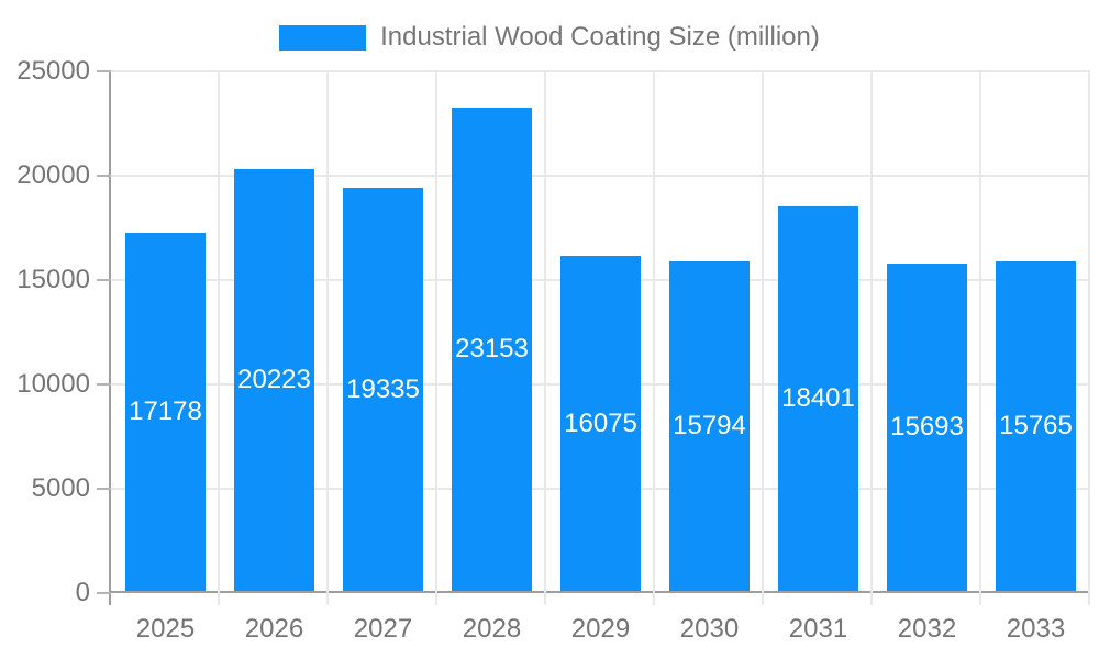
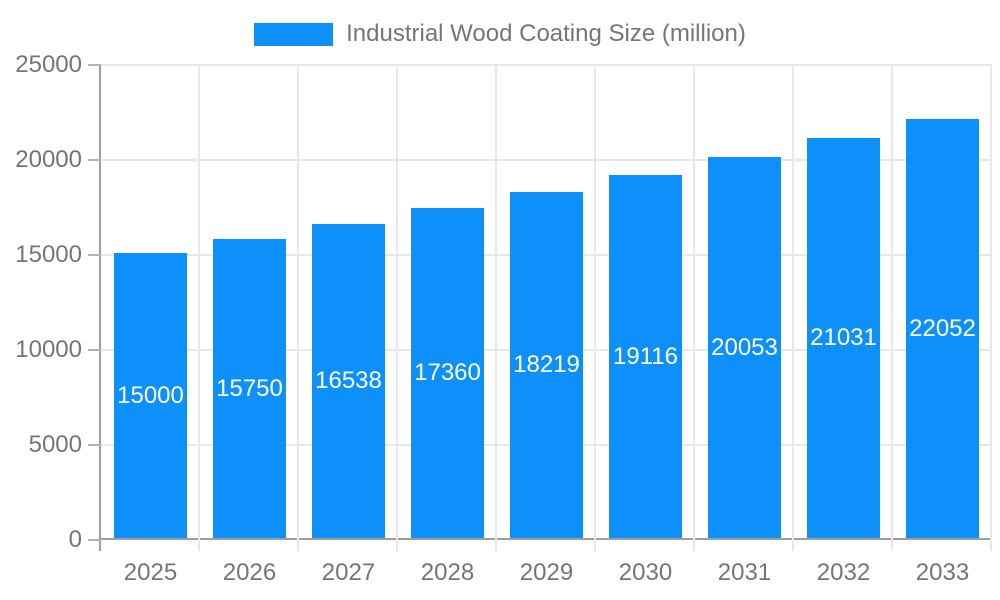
2025: 17178 -> 15000
2026: 20223 -> 15750
2027: 19335 -> 16538
2028: 23153 -> 17360
2029: 16075 -> 18219
2030: 15794 -> 19116
2031: 18401 -> 20053
2032: 15693 -> 21031
2033: 15765 -> 22052
